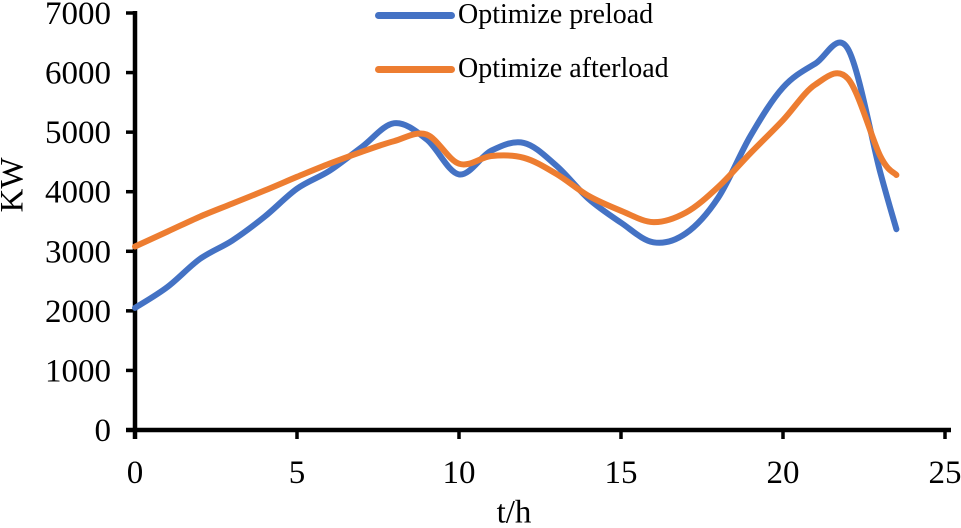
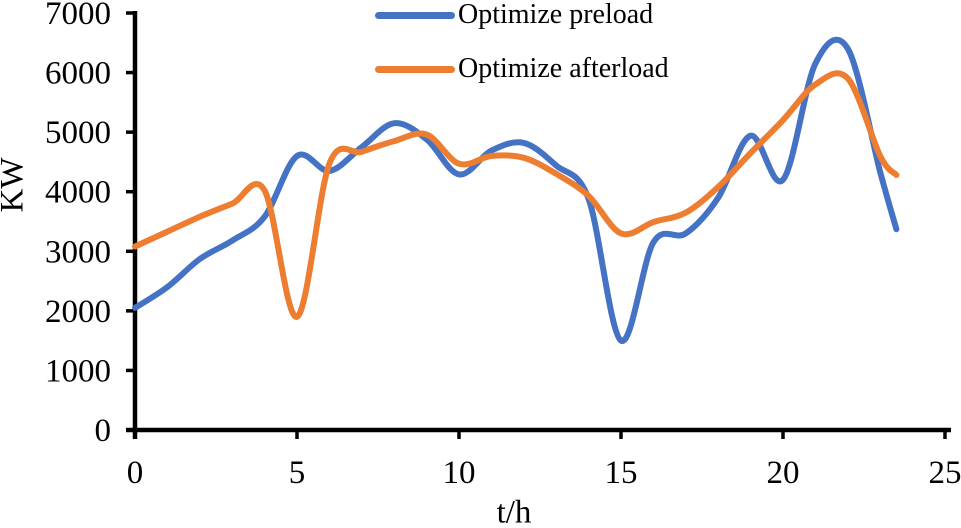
Optimize preload/5: 4000 -> 4600
Optimize afterload/5: 4200 -> 1900
Optimize preload/15: 3500 -> 1500
Optimize afterload/15: 3700 -> 3300
Optimize preload/20: 5800 -> 4200
